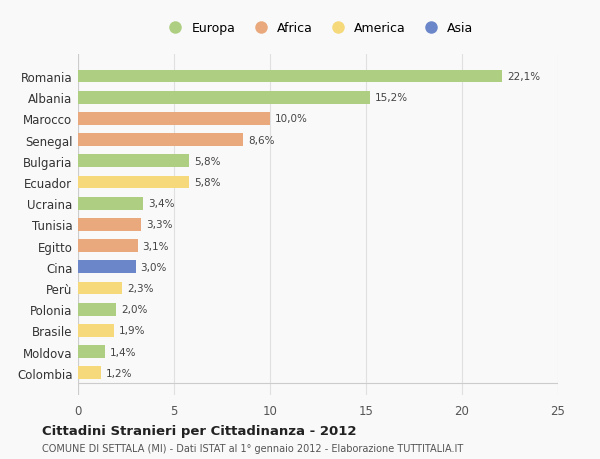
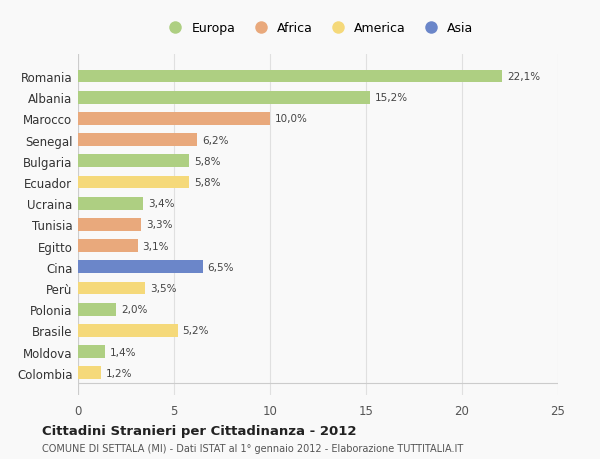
Senegal: 8,6% -> 6,2%
Cina: 3,0% -> 6,5%
Perù: 2,3% -> 3,5%
Brasile: 1,9% -> 5,2%
